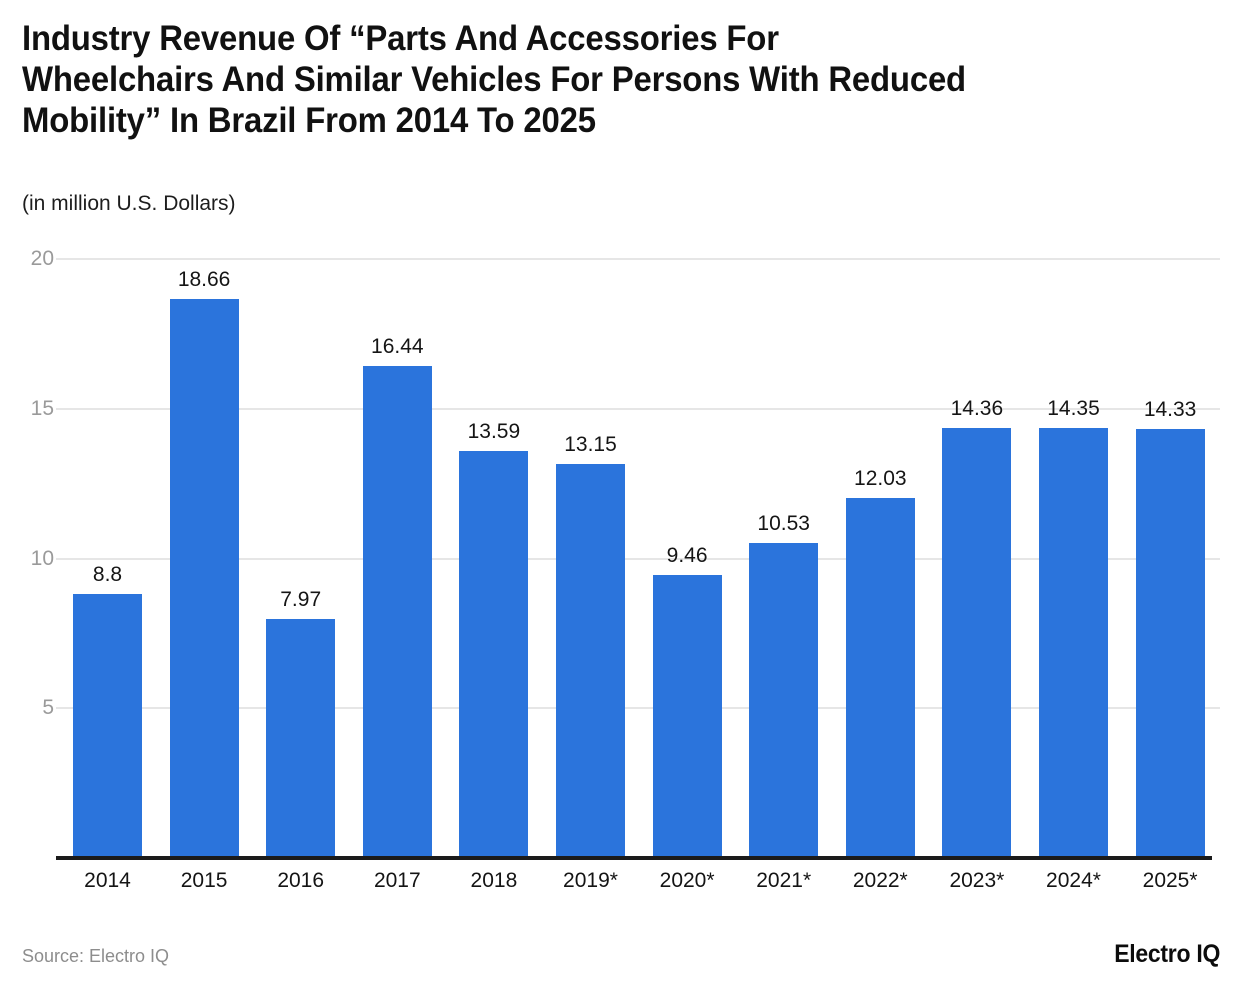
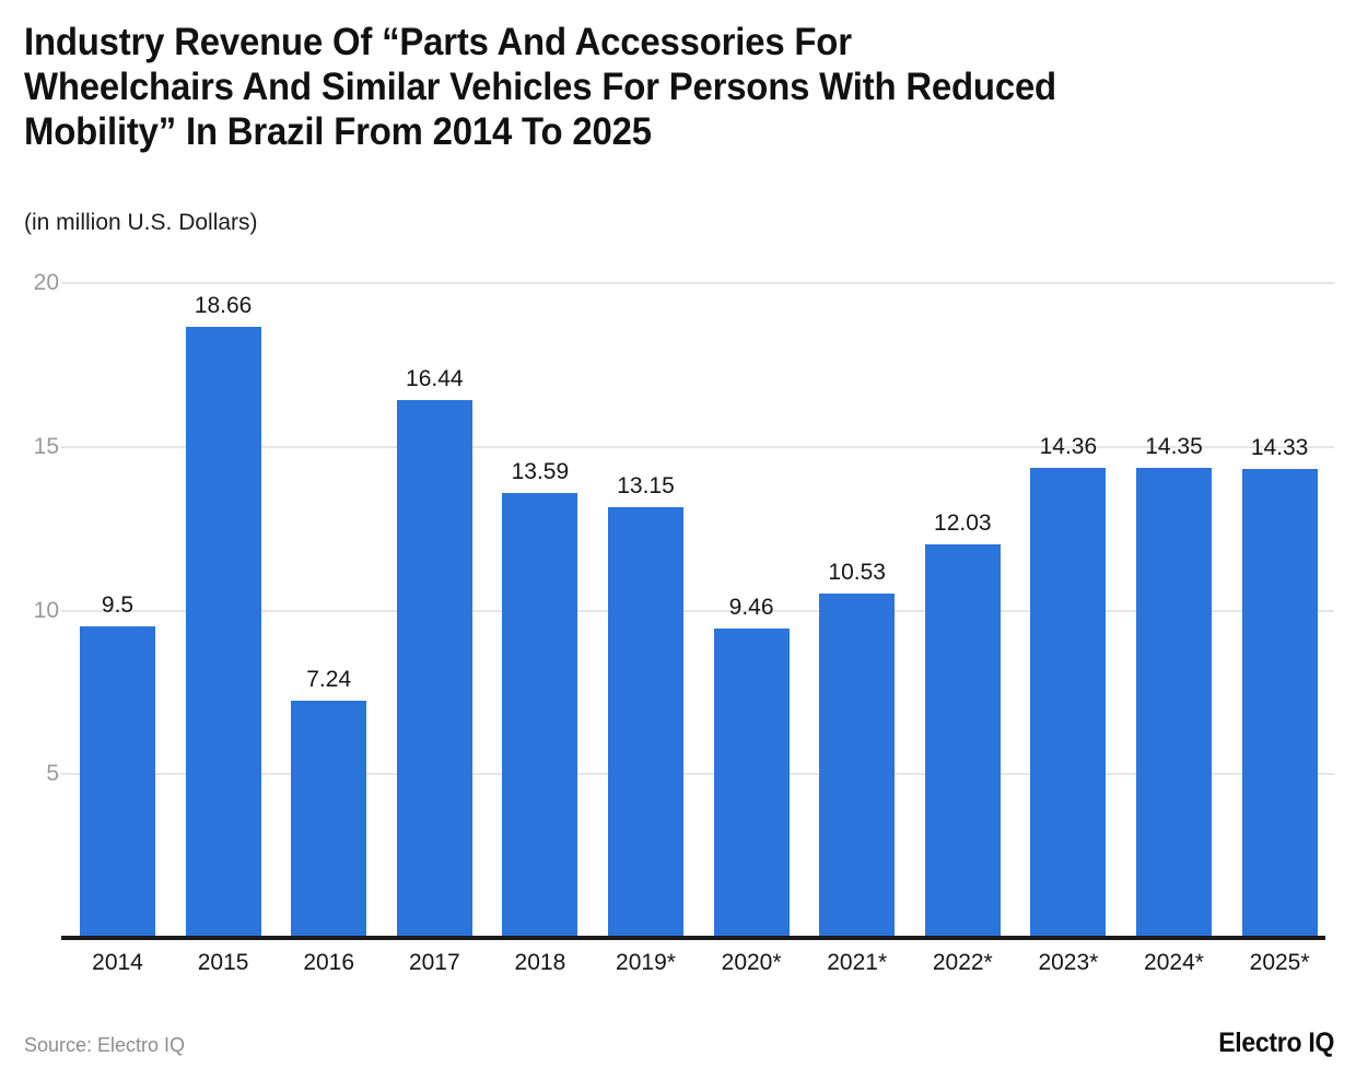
2014: 8.8 -> 9.5
2016: 7.97 -> 7.24
